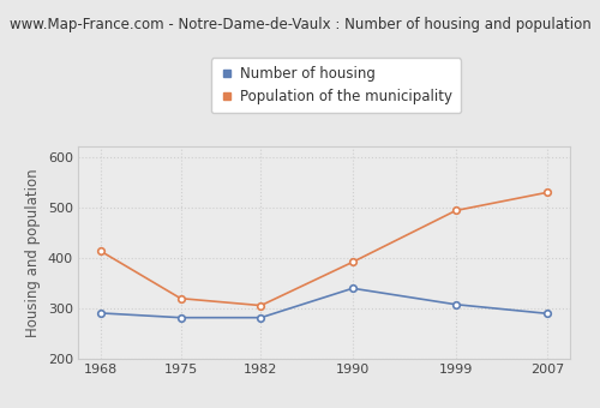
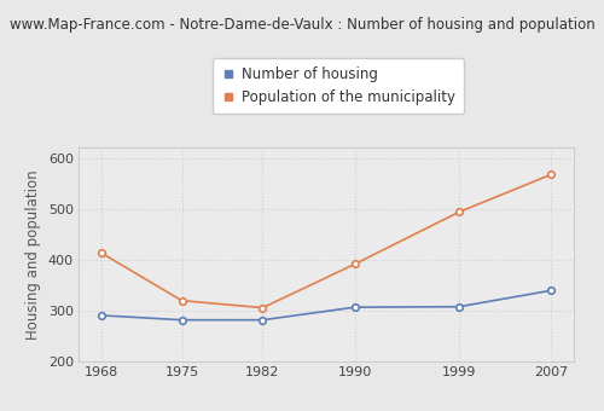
Number of housing/1990: 340 -> 307
Number of housing/2007: 290 -> 340
Population of the municipality/2007: 530 -> 568
